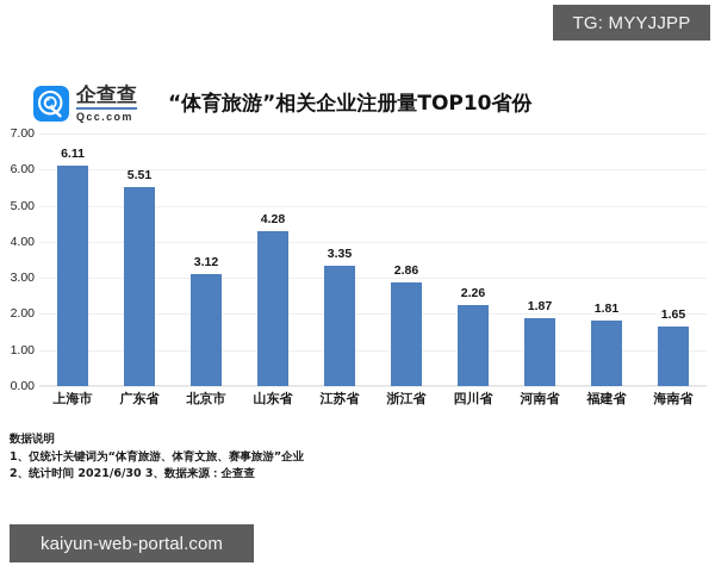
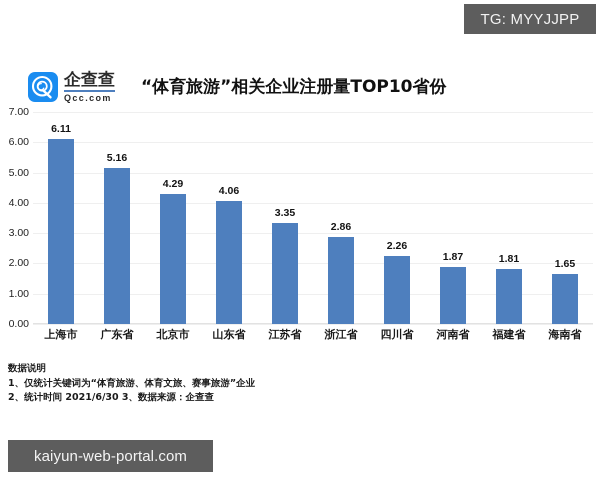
广东省: 5.51 -> 5.16
北京市: 3.12 -> 4.29
山东省: 4.28 -> 4.06
